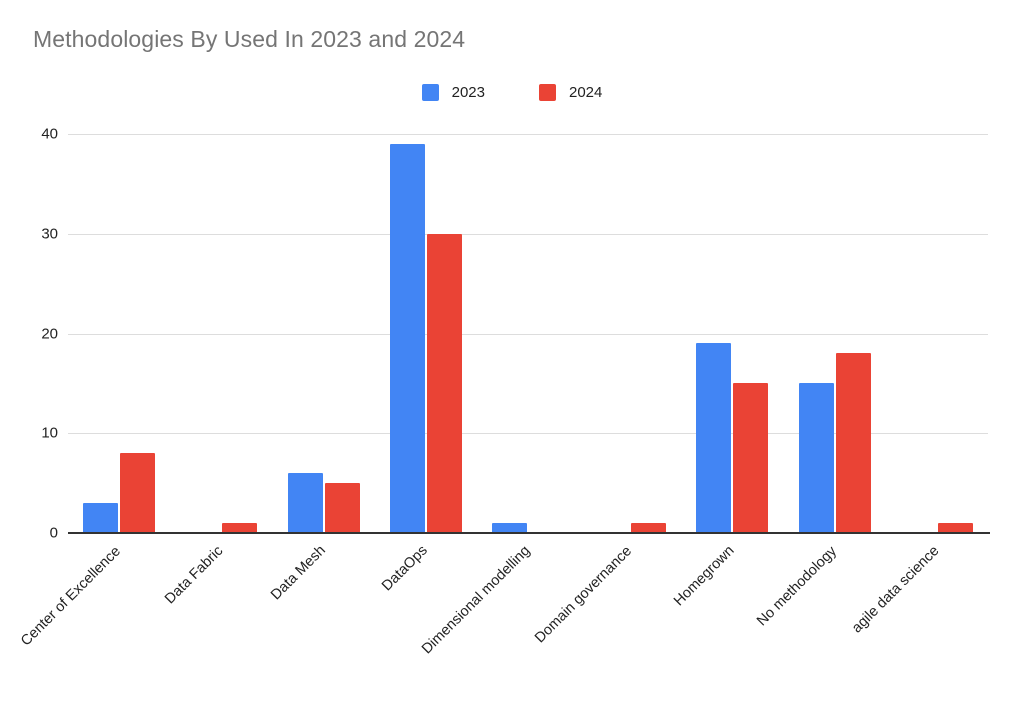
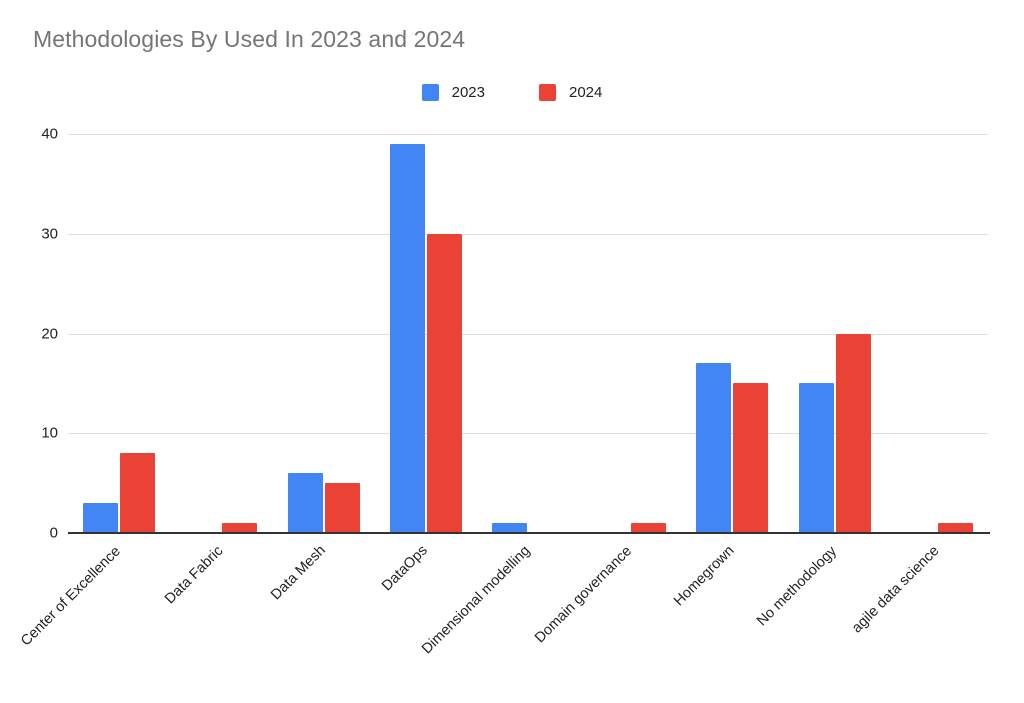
2023/Homegrown: 19 -> 17
2024/No methodology: 18 -> 20
